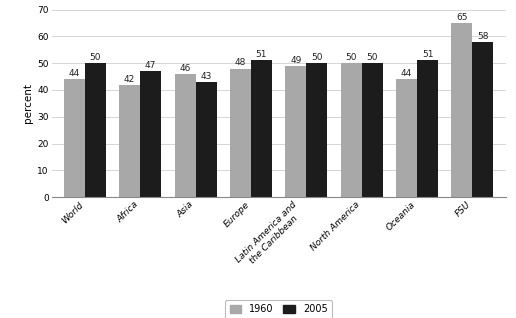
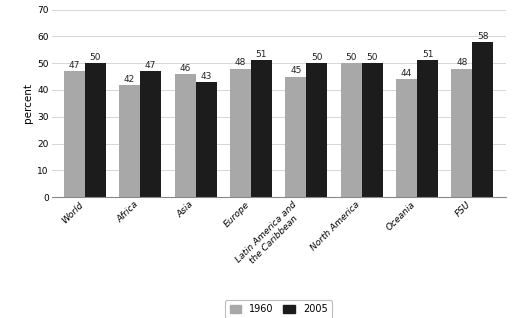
1960/World: 44 -> 47
1960/Latin America and the Caribbean: 49 -> 45
1960/FSU: 65 -> 48
